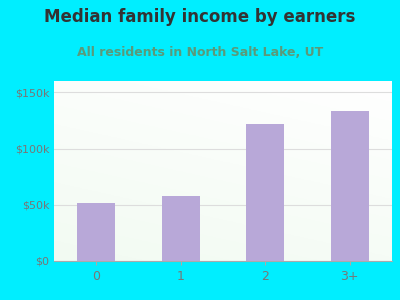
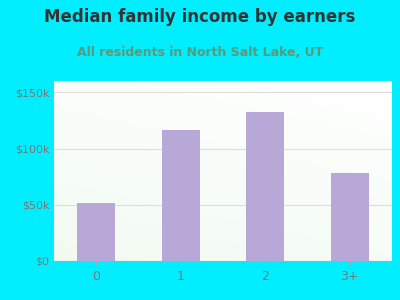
1: $58k -> $116k
2: $122k -> $132k
3+: $133k -> $78k
